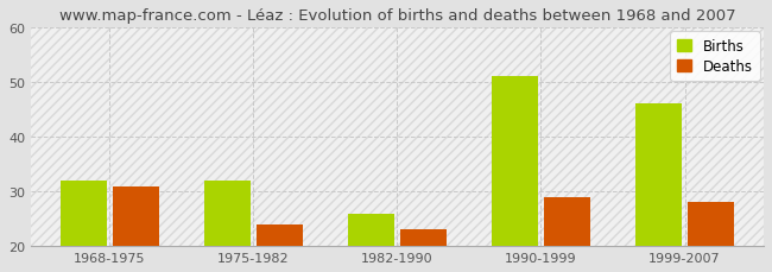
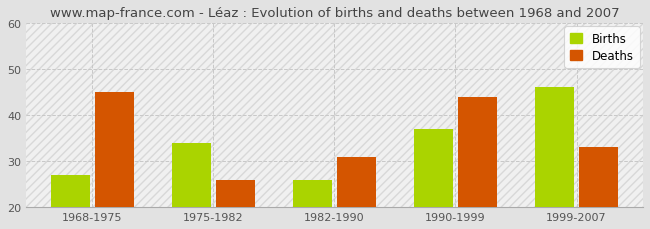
Births/1968-1975: 32 -> 27
Deaths/1968-1975: 31 -> 45
Births/1975-1982: 32 -> 34
Deaths/1975-1982: 24 -> 26
Deaths/1982-1990: 23 -> 31
Births/1990-1999: 51 -> 37
Deaths/1990-1999: 29 -> 44
Deaths/1999-2007: 28 -> 33
